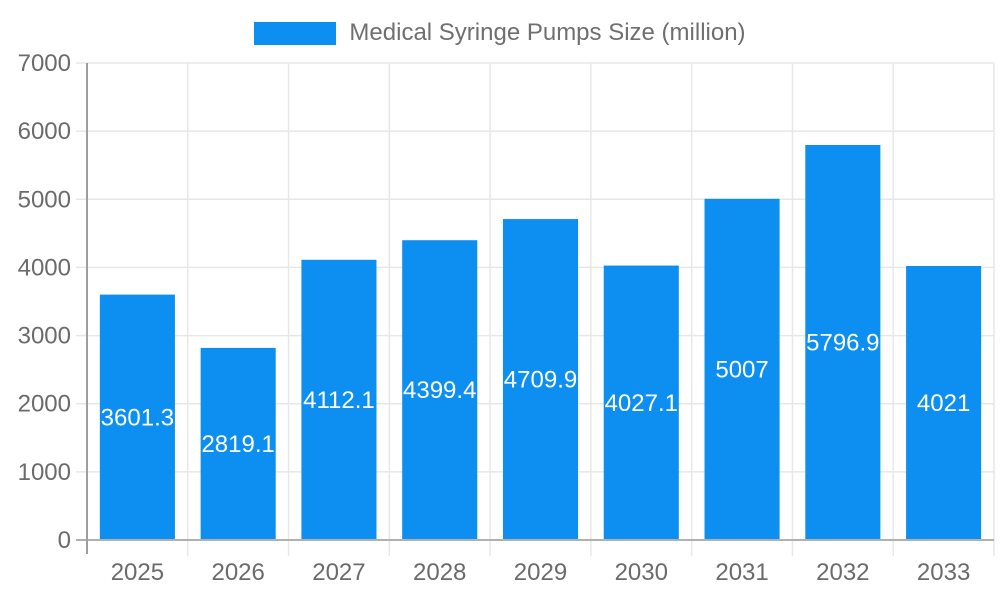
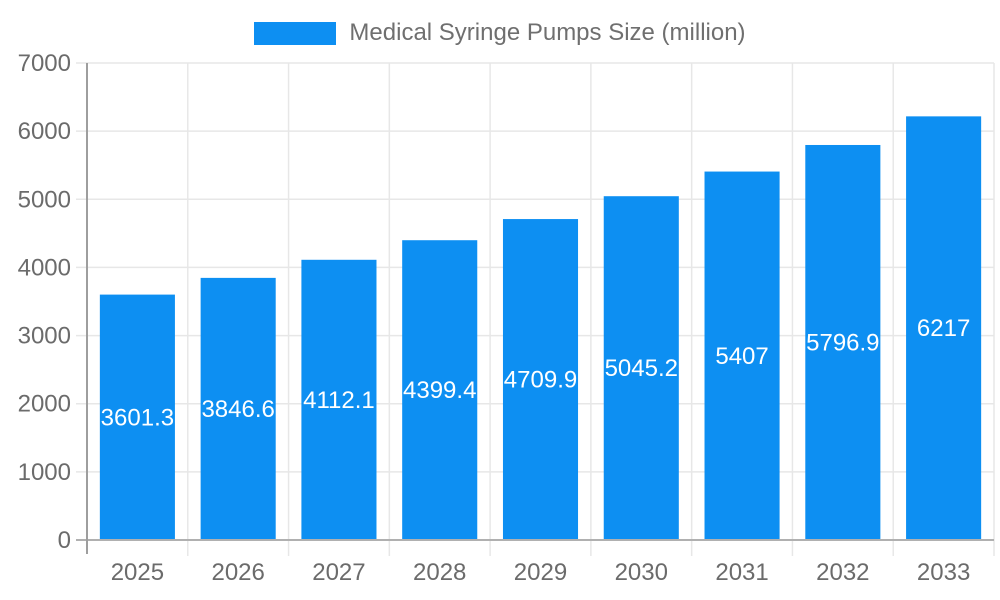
2026: 2819.1 -> 3846.6
2030: 4027.1 -> 5045.2
2031: 5007 -> 5407
2033: 4021 -> 6217
